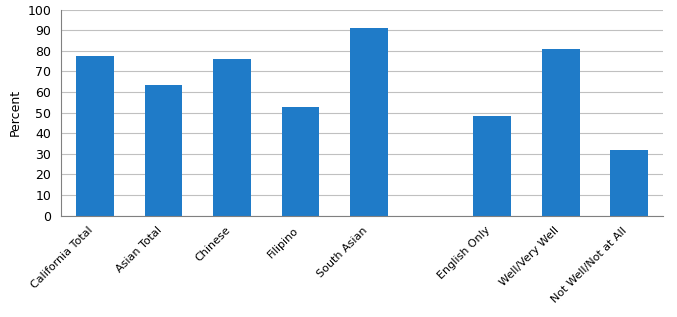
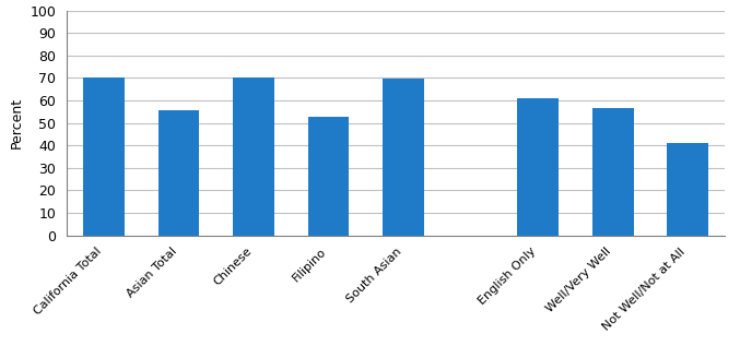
California Total: 77.5 -> 70.4
Asian Total: 63.5 -> 55.8
Chinese: 76.0 -> 70.2
South Asian: 91.0 -> 69.8
English Only: 48.5 -> 60.8
Well/Very Well: 81.0 -> 56.6
Not Well/Not at All: 32.0 -> 41.2
